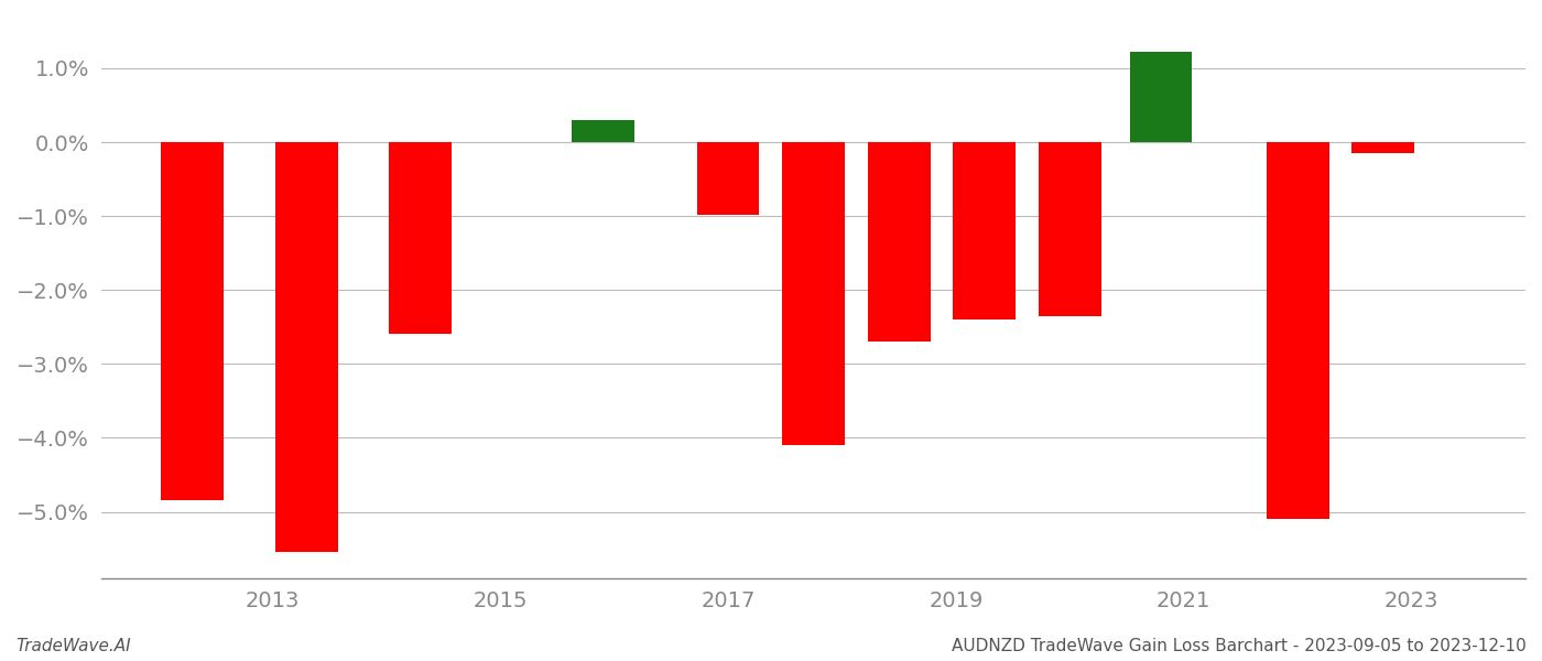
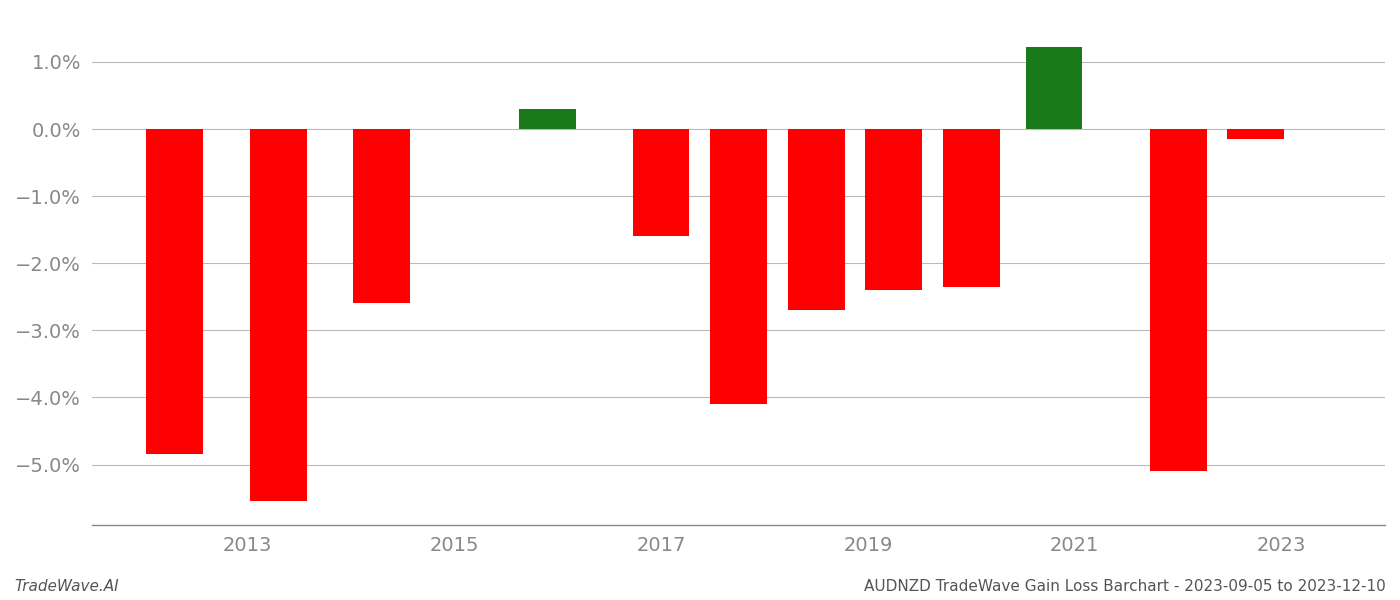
2017: -0.98% -> -1.60%
